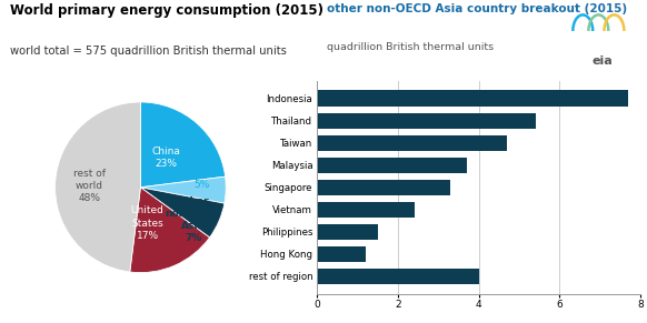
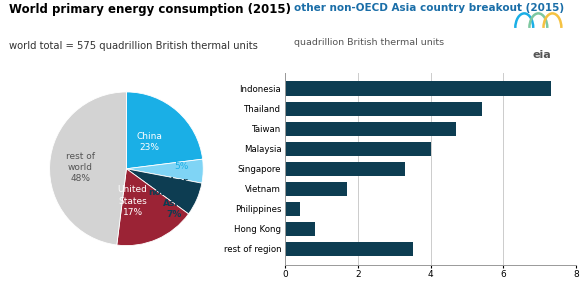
Indonesia: 7.7 -> 7.3
Malaysia: 3.7 -> 4.0
Vietnam: 2.4 -> 1.7
Philippines: 1.5 -> 0.4
Hong Kong: 1.2 -> 0.8
rest of region: 4.0 -> 3.5
